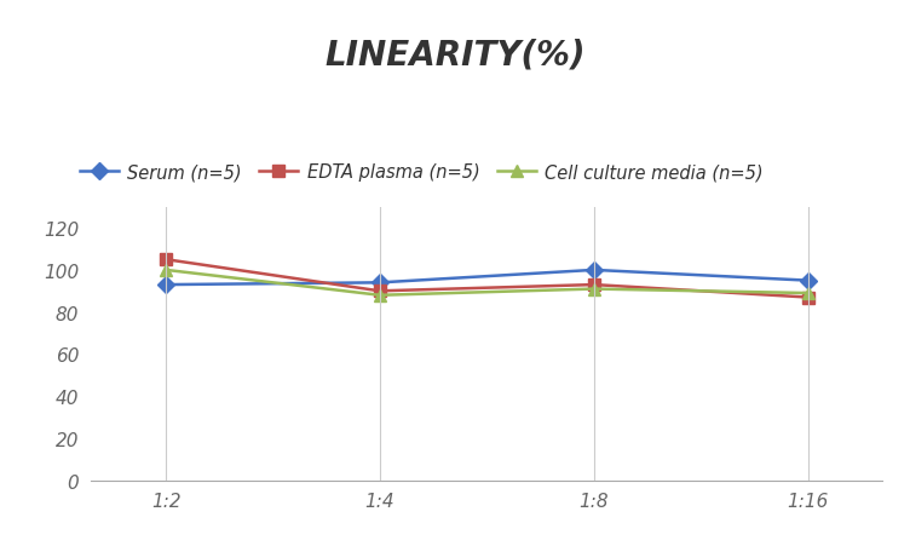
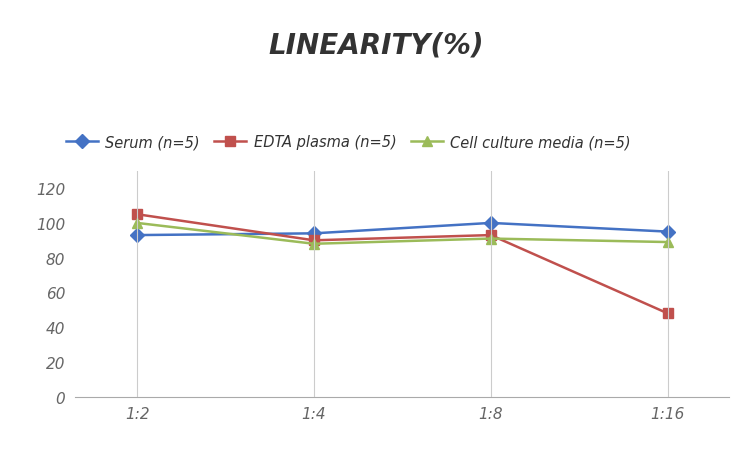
EDTA plasma (n=5)/1:16: 87 -> 48
